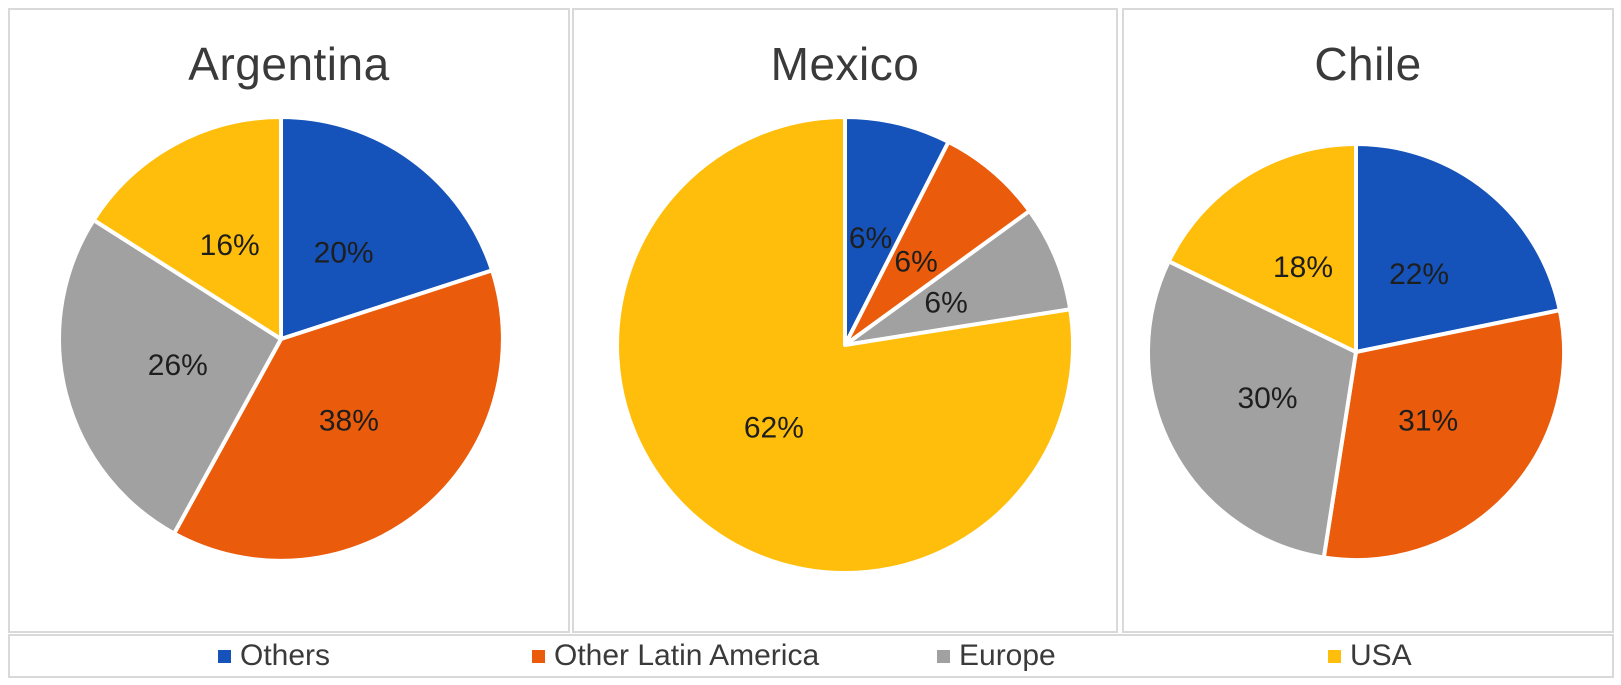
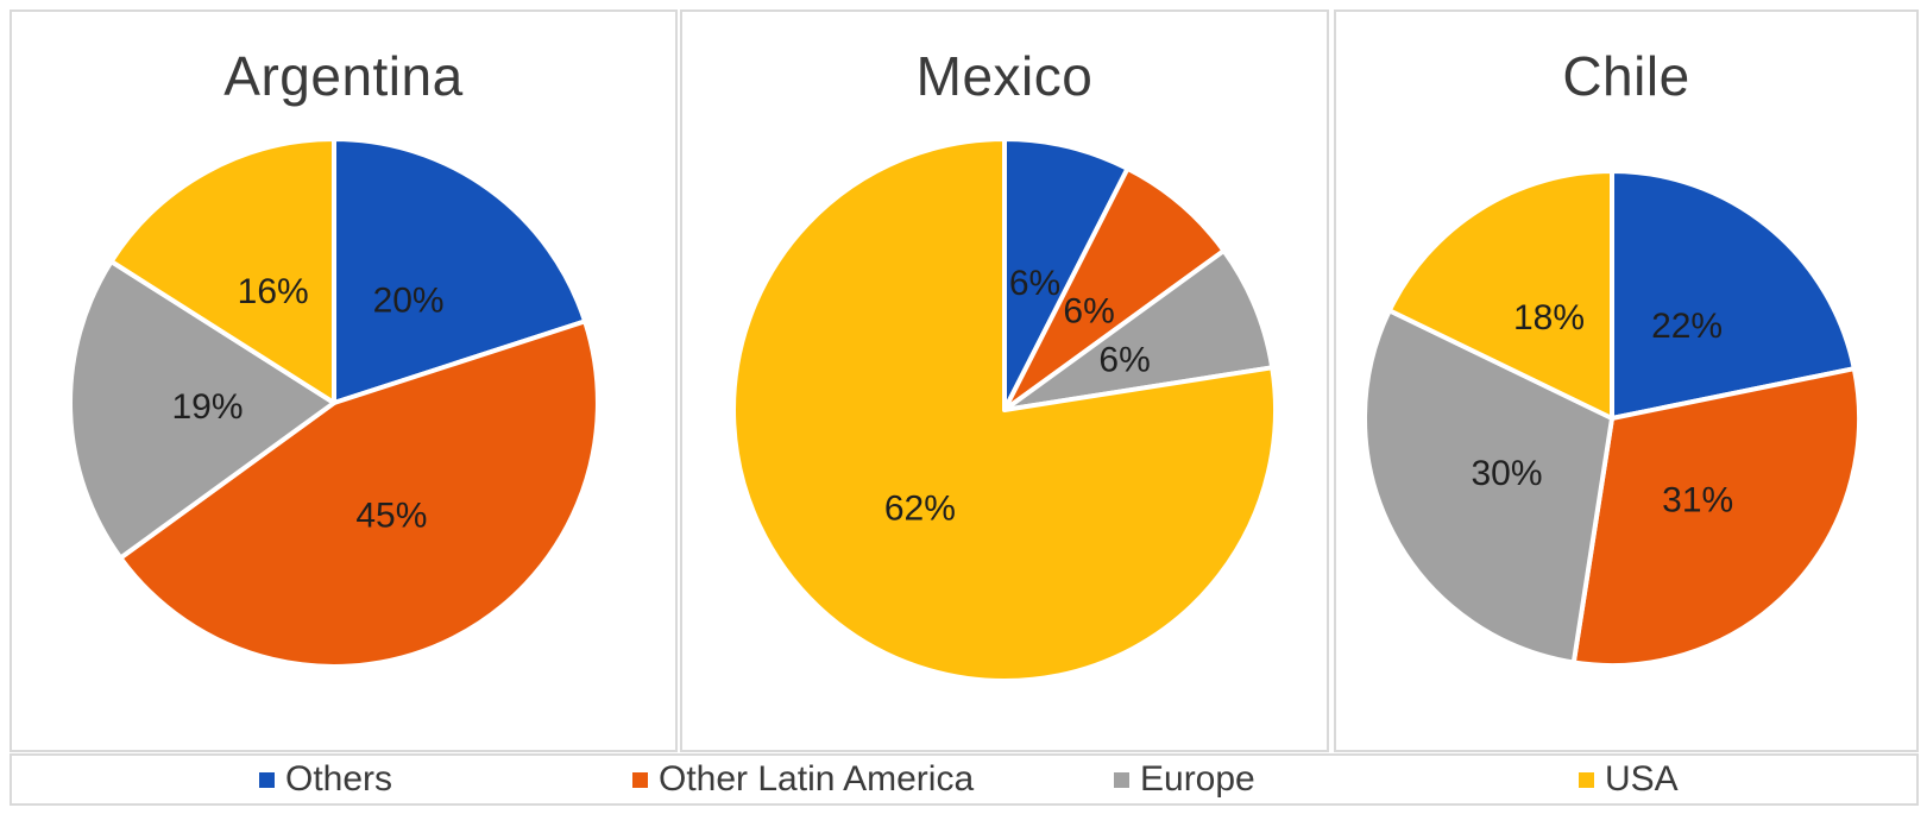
Argentina/Other Latin America: 38% -> 45%
Argentina/Europe: 26% -> 19%
